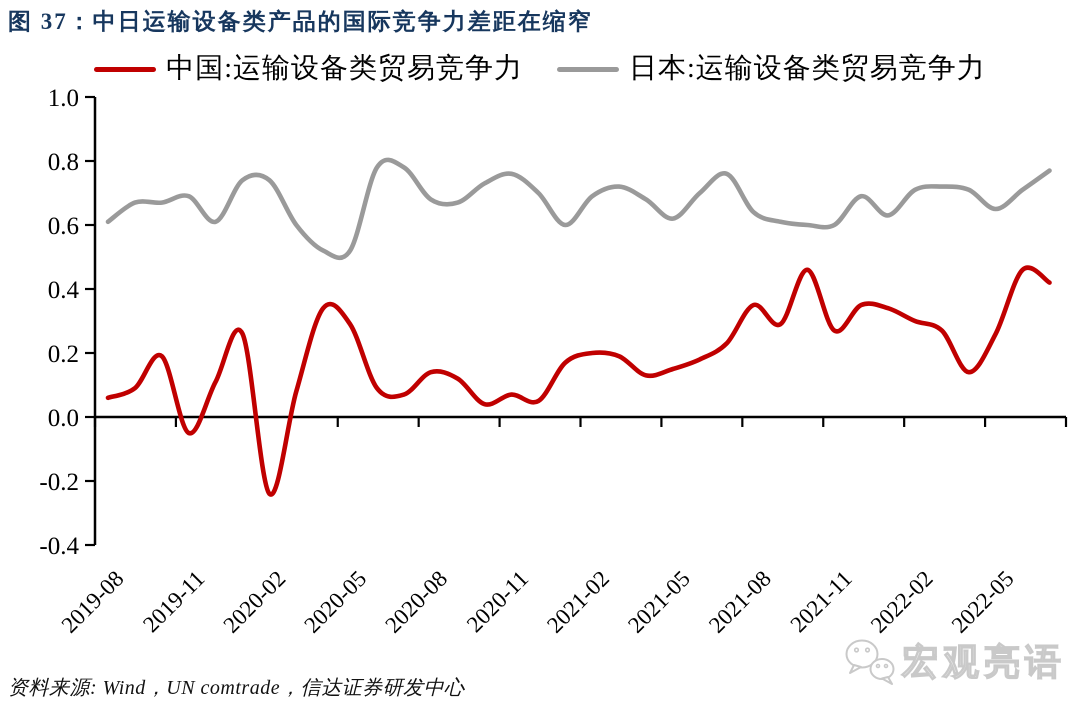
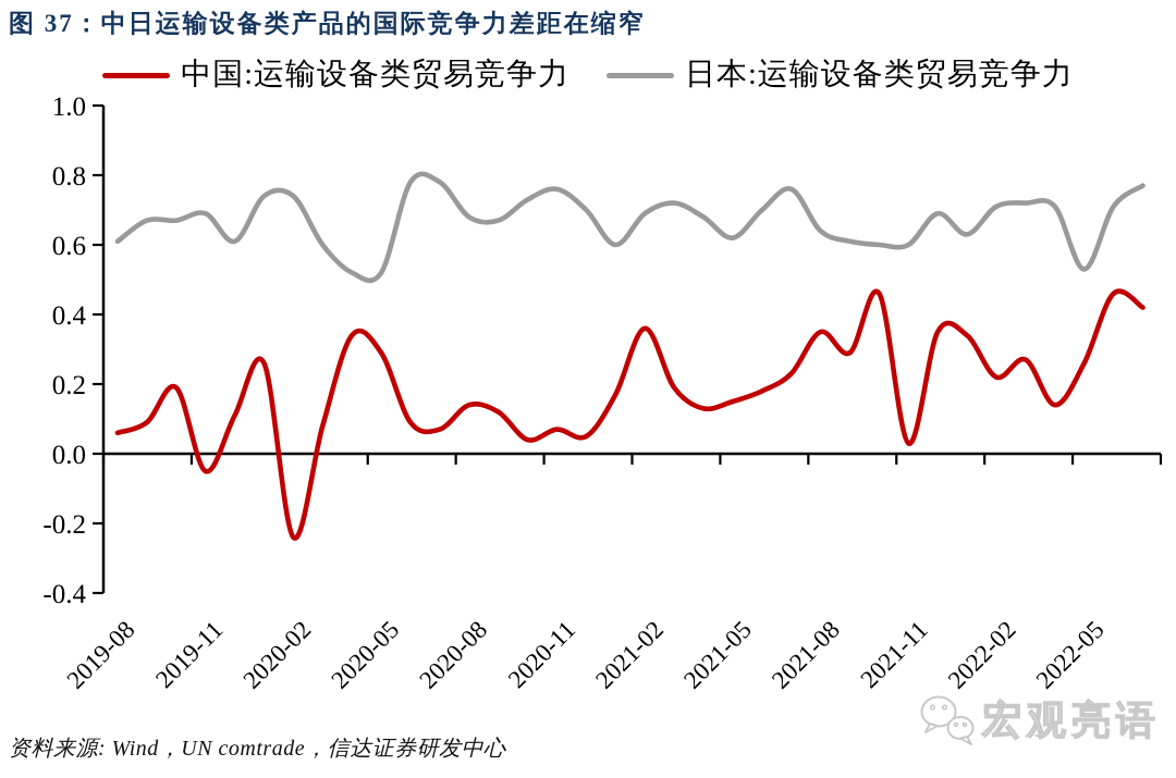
中国:运输设备类贸易竞争力/2021-02: 0.20 -> 0.36
中国:运输设备类贸易竞争力/2021-11: 0.27 -> 0.03
中国:运输设备类贸易竞争力/2022-02: 0.30 -> 0.22
日本:运输设备类贸易竞争力/2022-05: 0.65 -> 0.53
